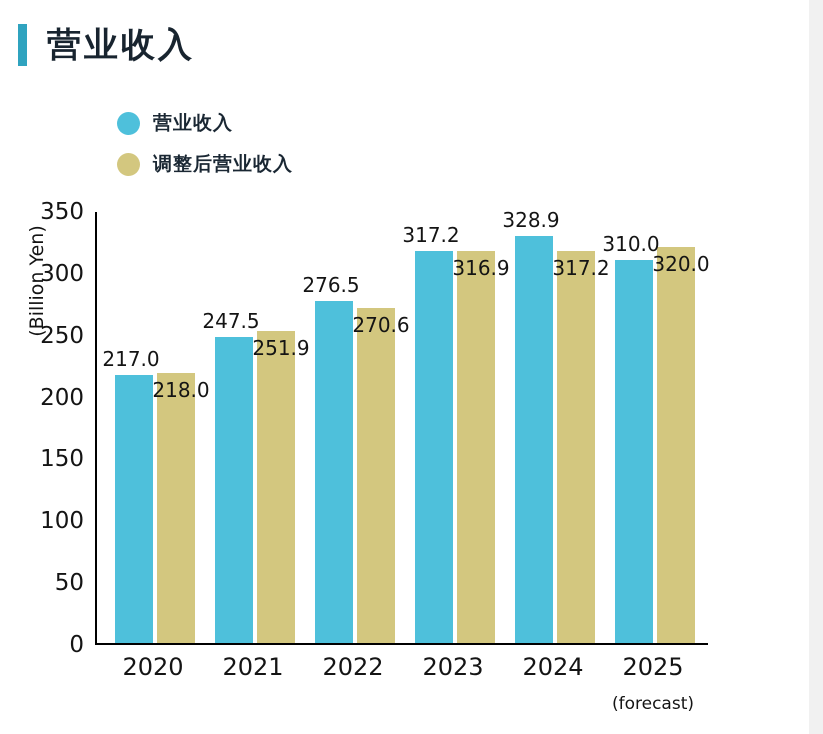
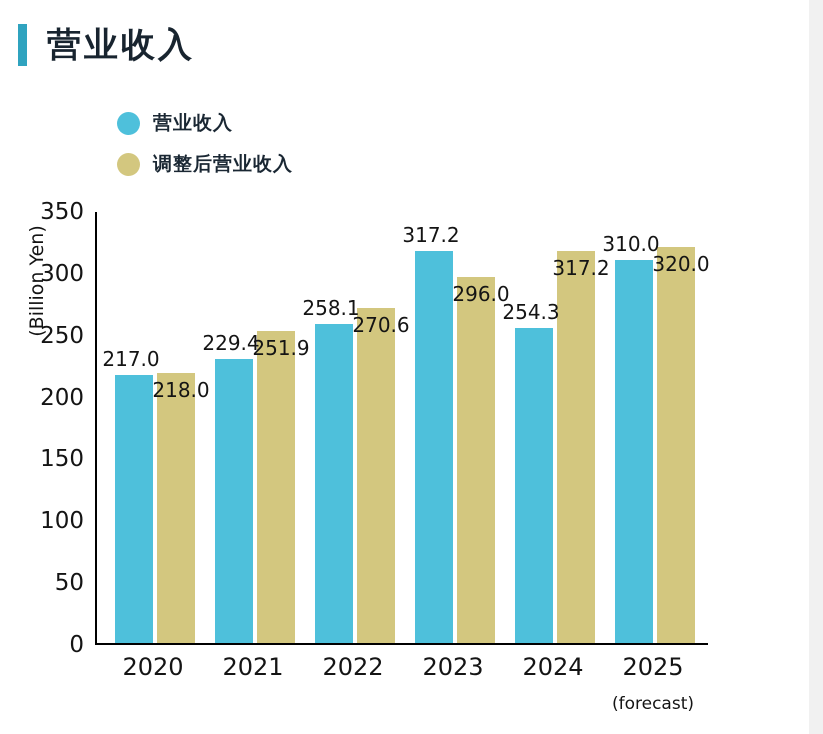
营业收入/2021: 247.5 -> 229.4
营业收入/2022: 276.5 -> 258.1
调整后营业收入/2023: 316.9 -> 296.0
营业收入/2024: 328.9 -> 254.3
